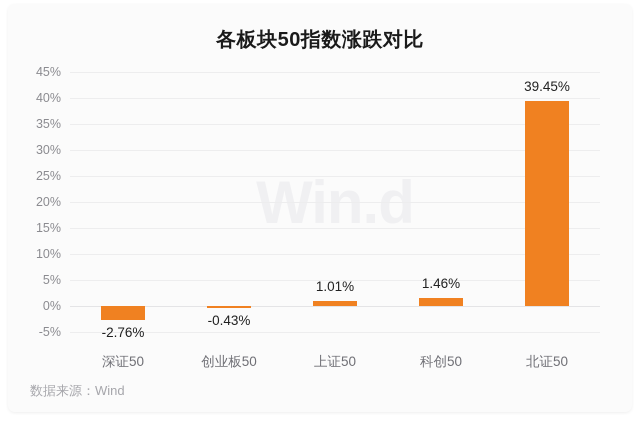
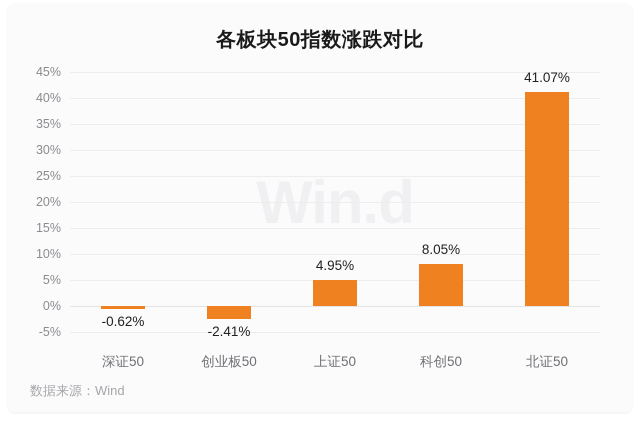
深证50: -2.76% -> -0.62%
创业板50: -0.43% -> -2.41%
上证50: 1.01% -> 4.95%
科创50: 1.46% -> 8.05%
北证50: 39.45% -> 41.07%
